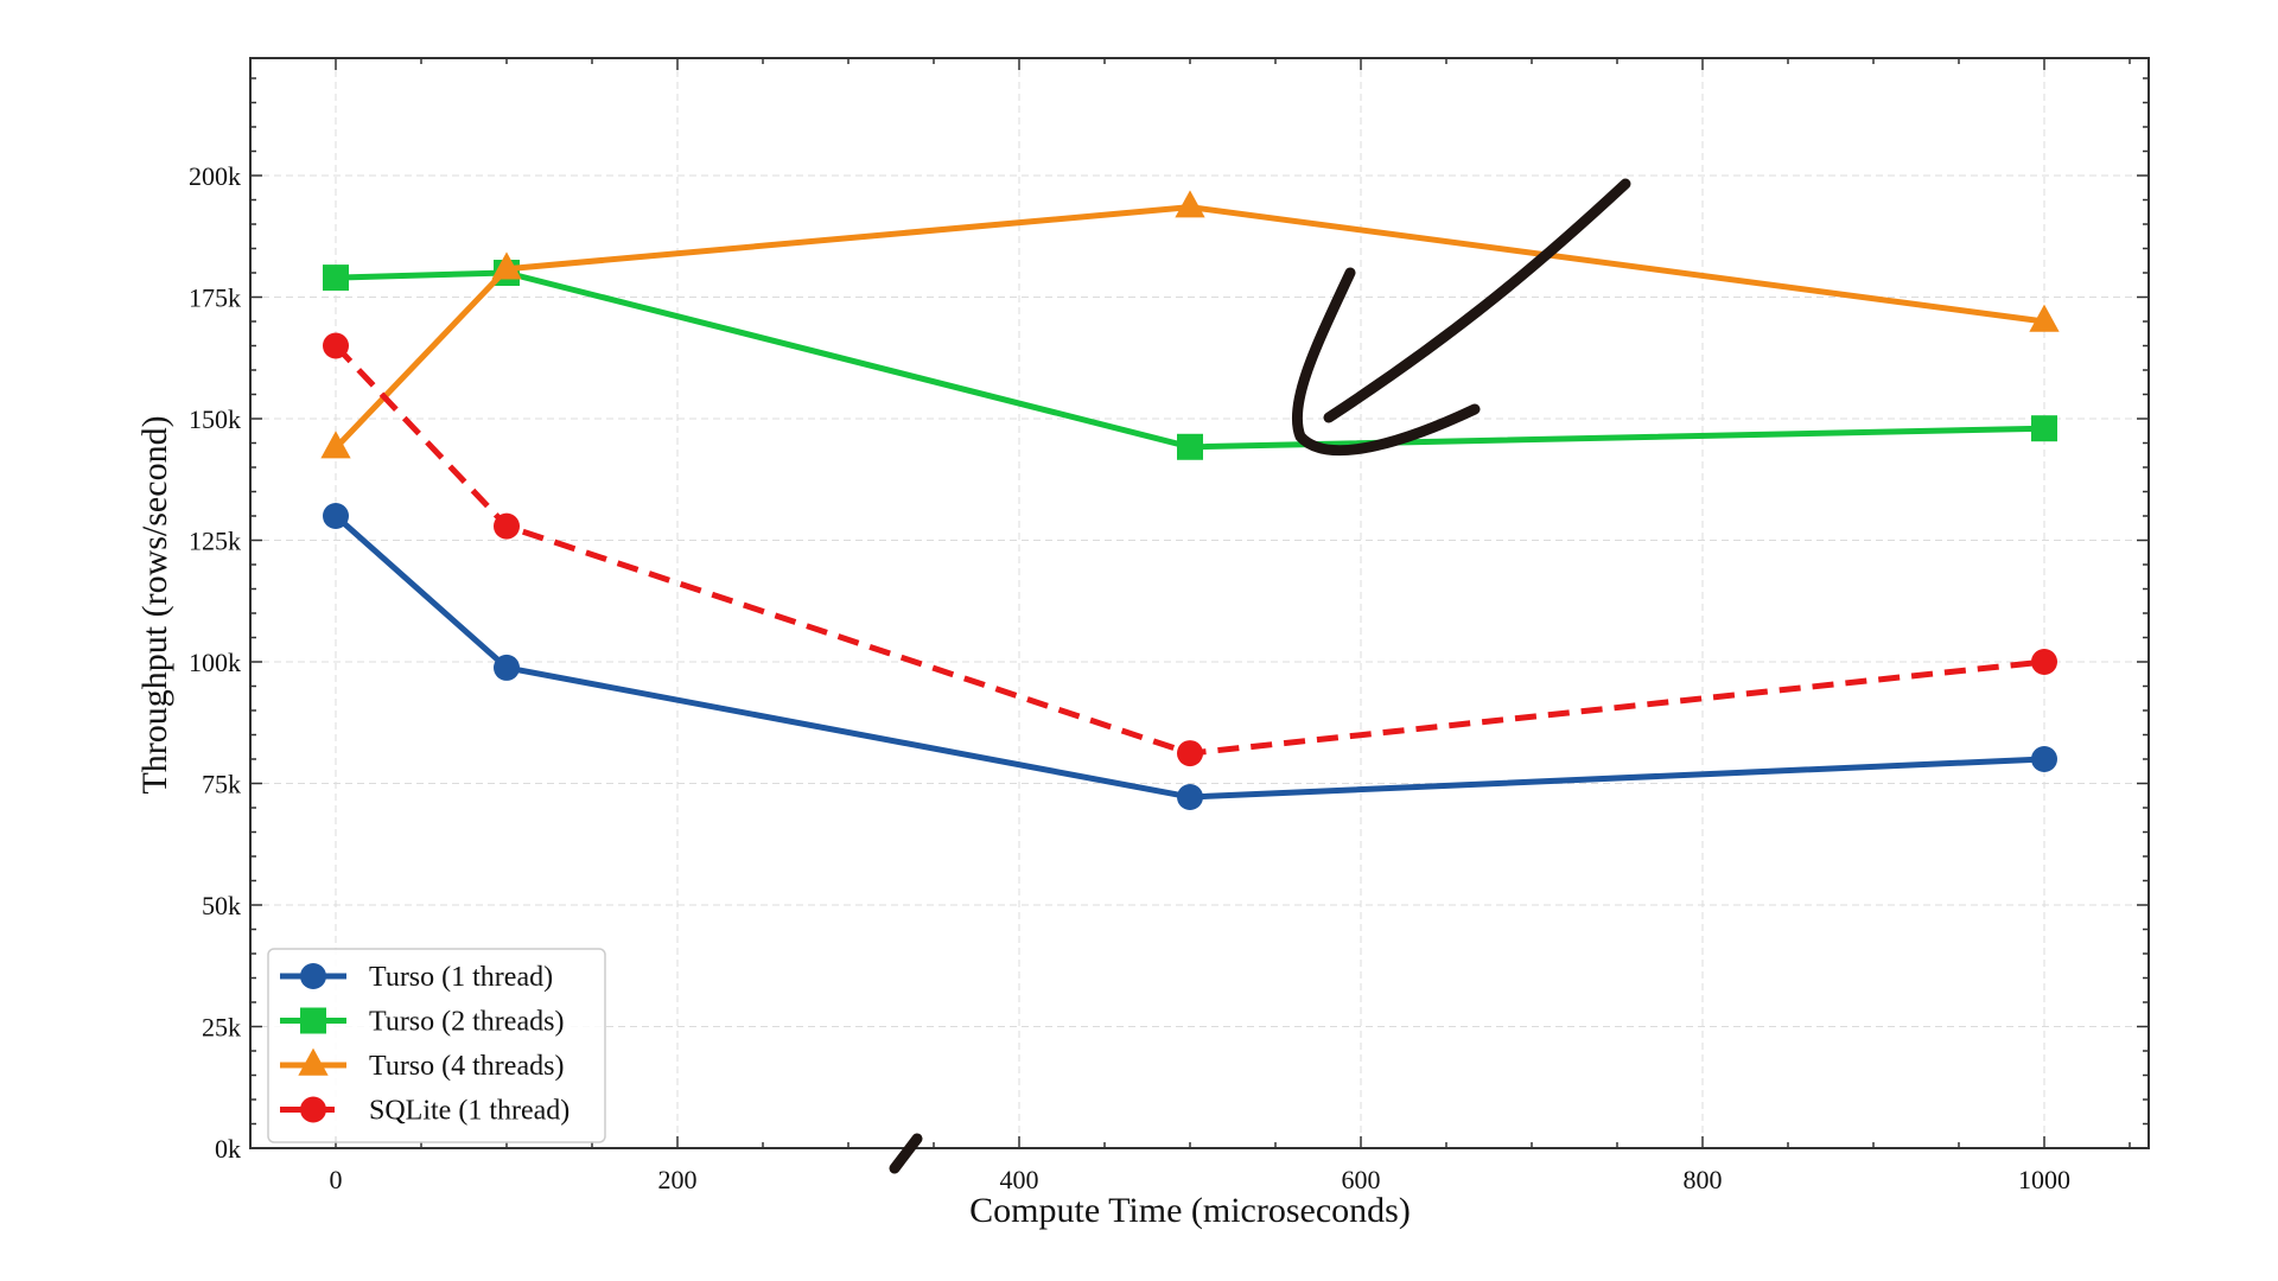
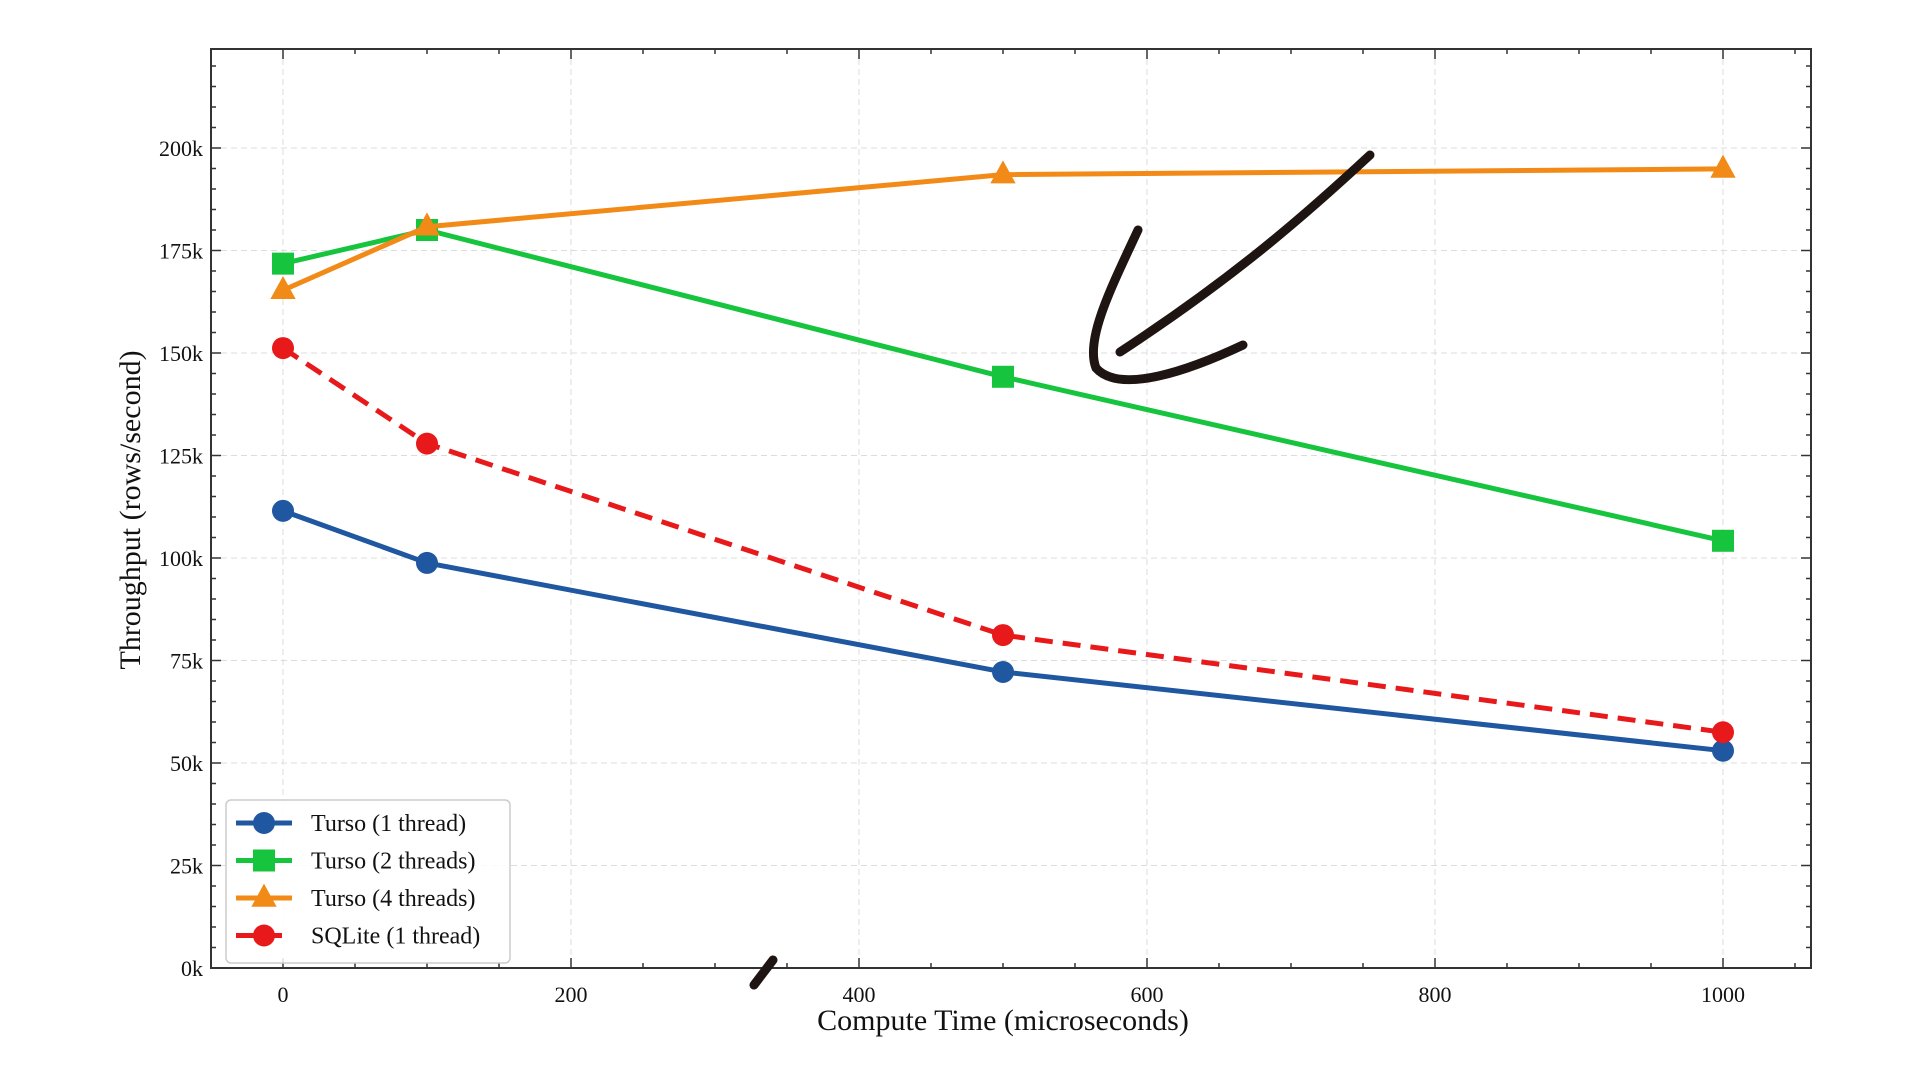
Turso (1 thread)/0: 130k -> 112k
Turso (2 threads)/0: 179k -> 172k
Turso (4 threads)/0: 144k -> 165k
SQLite (1 thread)/0: 165k -> 151k
Turso (1 thread)/1000: 80k -> 53k
Turso (2 threads)/1000: 148k -> 104k
Turso (4 threads)/1000: 170k -> 195k
SQLite (1 thread)/1000: 100k -> 58k
